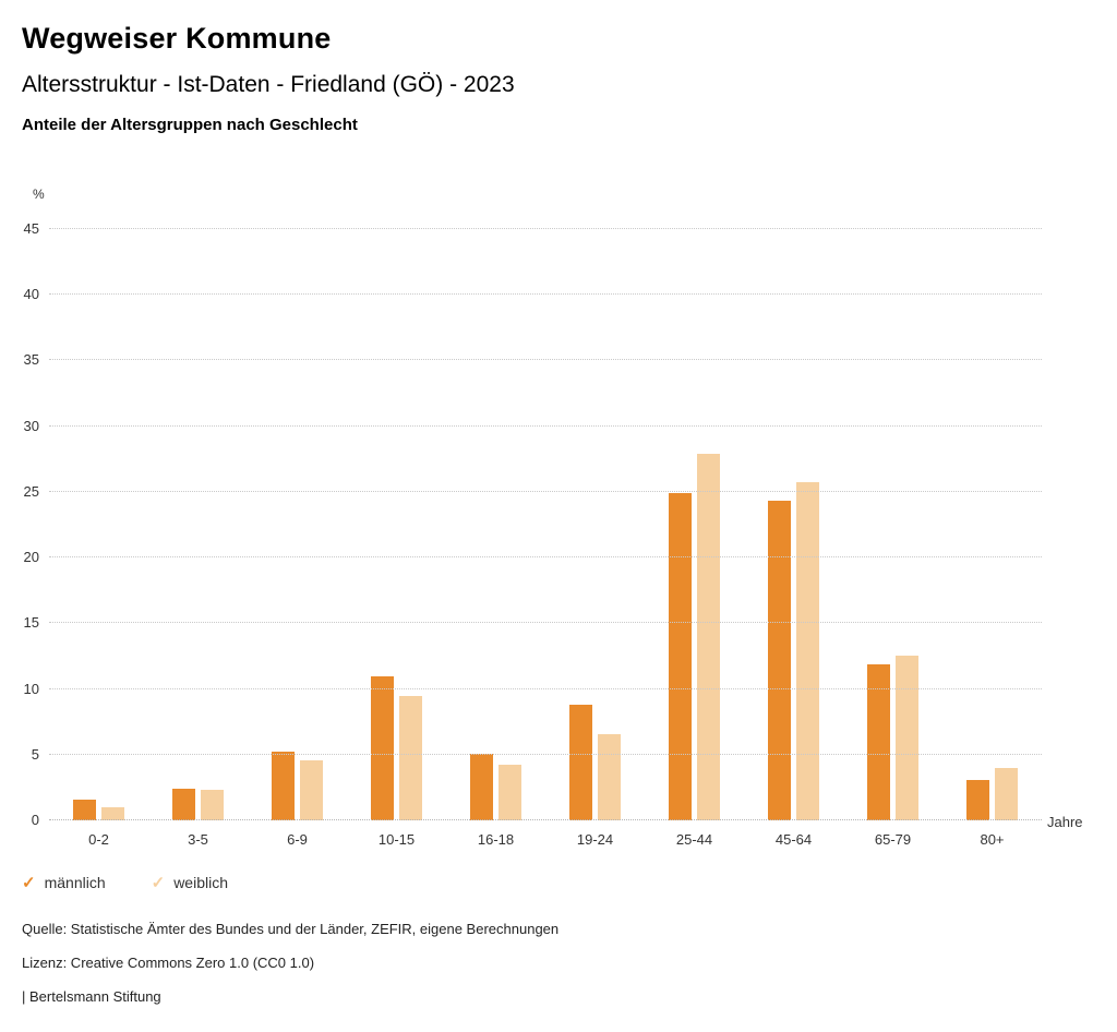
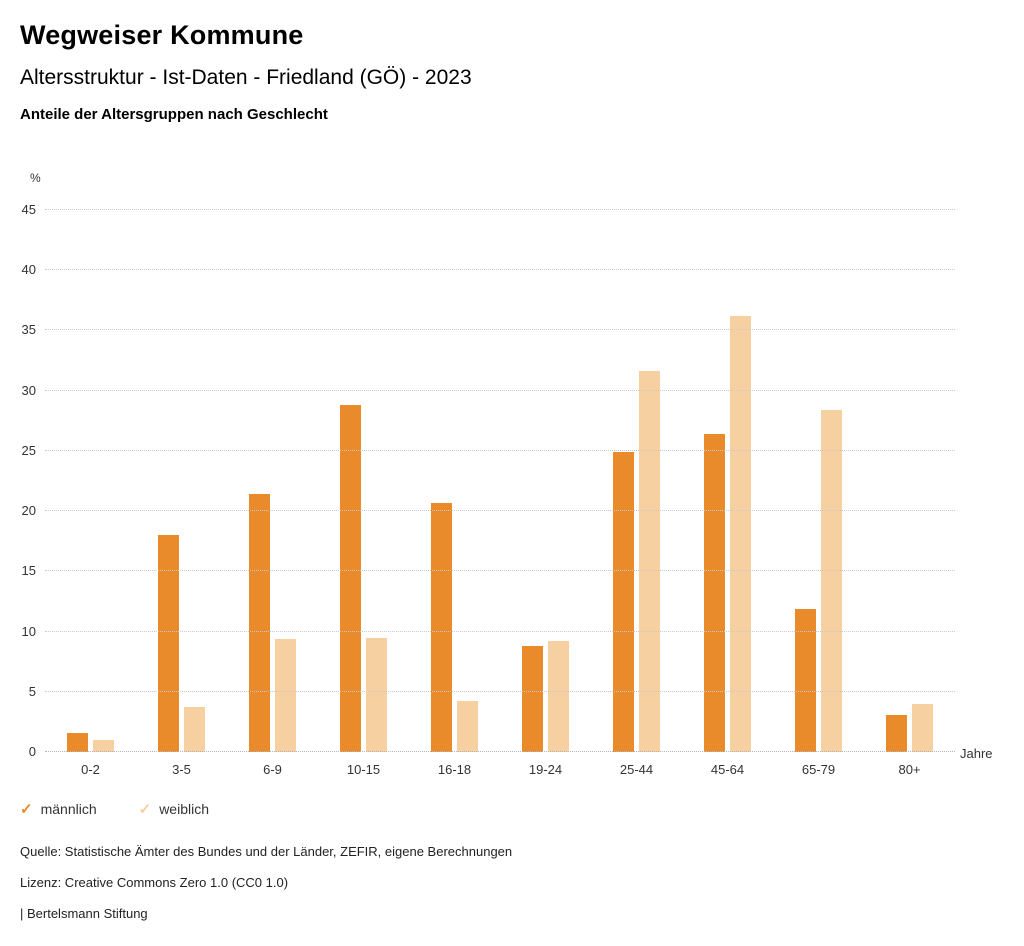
männlich/3-5: 2.4 -> 18.0
weiblich/3-5: 2.3 -> 3.7
männlich/6-9: 5.2 -> 21.4
weiblich/6-9: 4.6 -> 9.4
männlich/10-15: 11.0 -> 28.8
männlich/16-18: 5.1 -> 20.7
weiblich/19-24: 6.6 -> 9.2
weiblich/25-44: 27.9 -> 31.6
männlich/45-64: 24.3 -> 26.4
weiblich/45-64: 25.7 -> 36.2
weiblich/65-79: 12.5 -> 28.4
